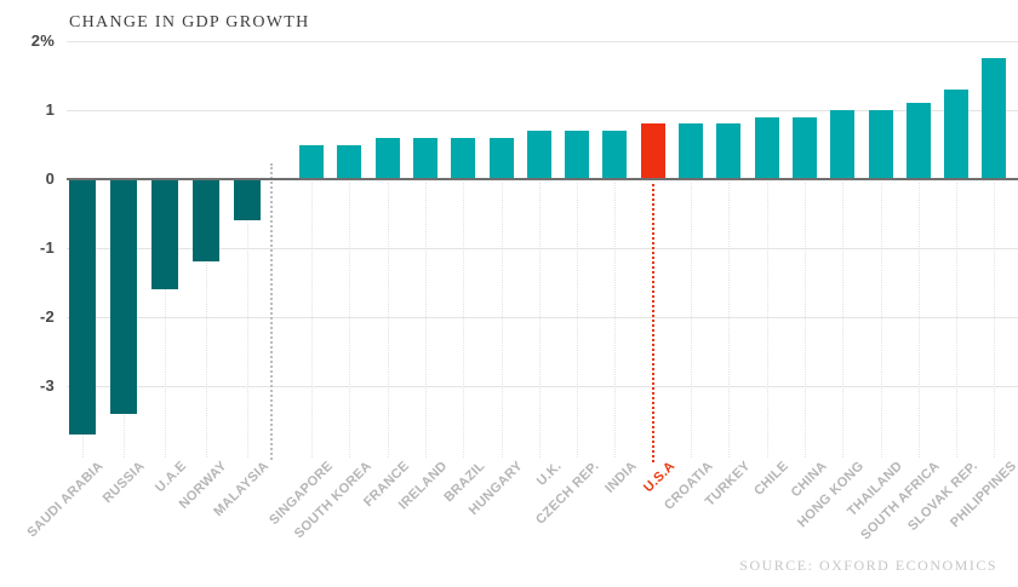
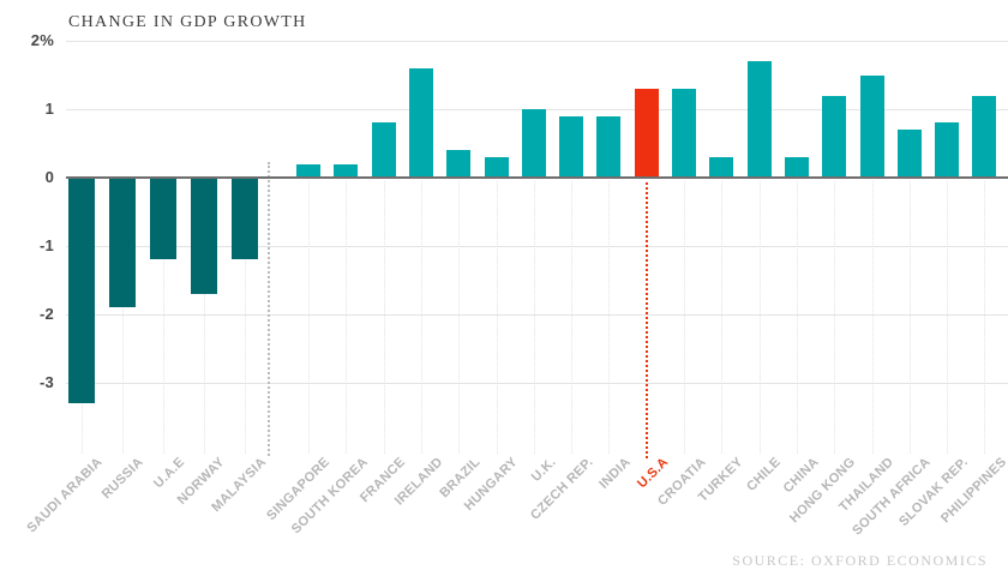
SAUDI ARABIA: -3.7% -> -3.3%
RUSSIA: -3.4% -> -1.9%
U.A.E: -1.6% -> -1.2%
NORWAY: -1.2% -> -1.7%
MALAYSIA: -0.6% -> -1.2%
SINGAPORE: 0.5% -> 0.2%
SOUTH KOREA: 0.5% -> 0.2%
FRANCE: 0.6% -> 0.8%
IRELAND: 0.6% -> 1.6%
BRAZIL: 0.6% -> 0.4%
HUNGARY: 0.6% -> 0.3%
U.K.: 0.7% -> 1.0%
CZECH REP.: 0.7% -> 0.9%
INDIA: 0.7% -> 0.9%
U.S.A: 0.8% -> 1.3%
CROATIA: 0.8% -> 1.3%
TURKEY: 0.8% -> 0.3%
CHILE: 0.9% -> 1.7%
CHINA: 0.9% -> 0.3%
HONG KONG: 1.0% -> 1.2%
THAILAND: 1.0% -> 1.5%
SOUTH AFRICA: 1.1% -> 0.7%
SLOVAK REP.: 1.3% -> 0.8%
PHILIPPINES: 1.8% -> 1.2%
